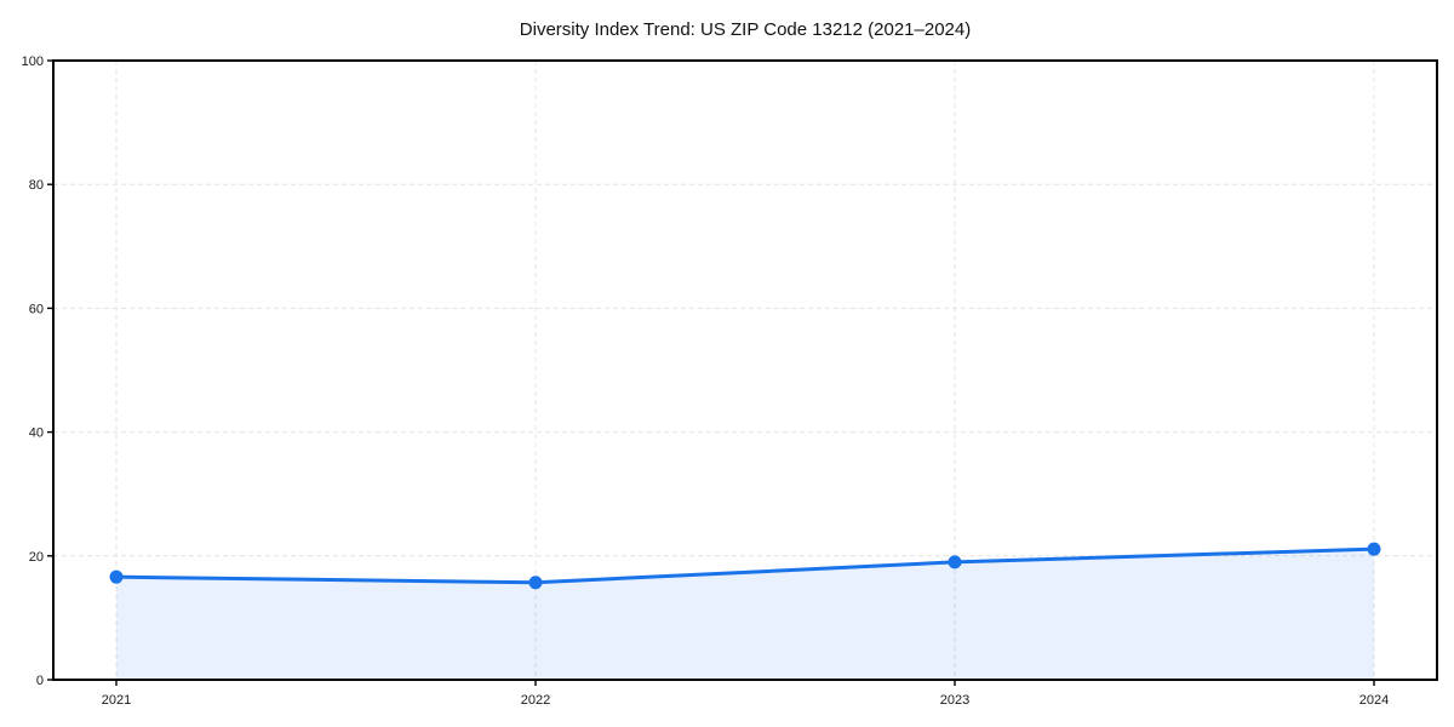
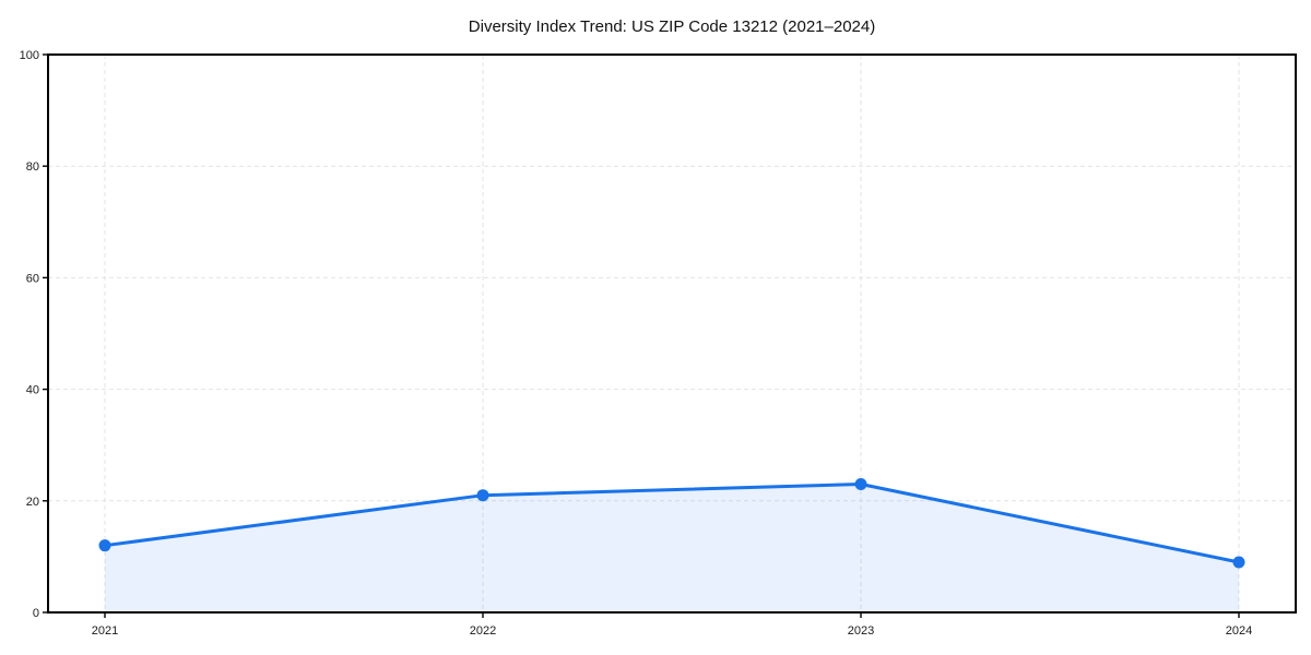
2021: 17 -> 12
2022: 16 -> 21
2023: 19 -> 23
2024: 21 -> 9
